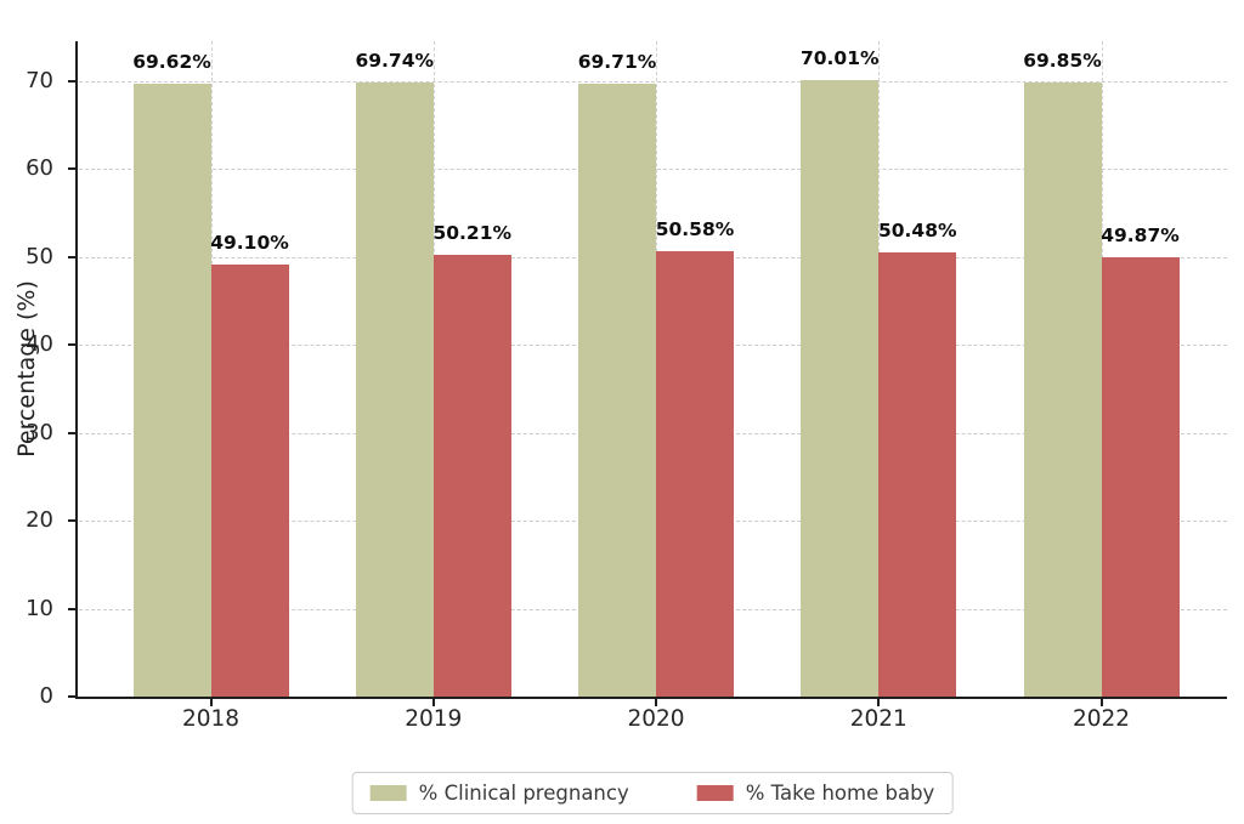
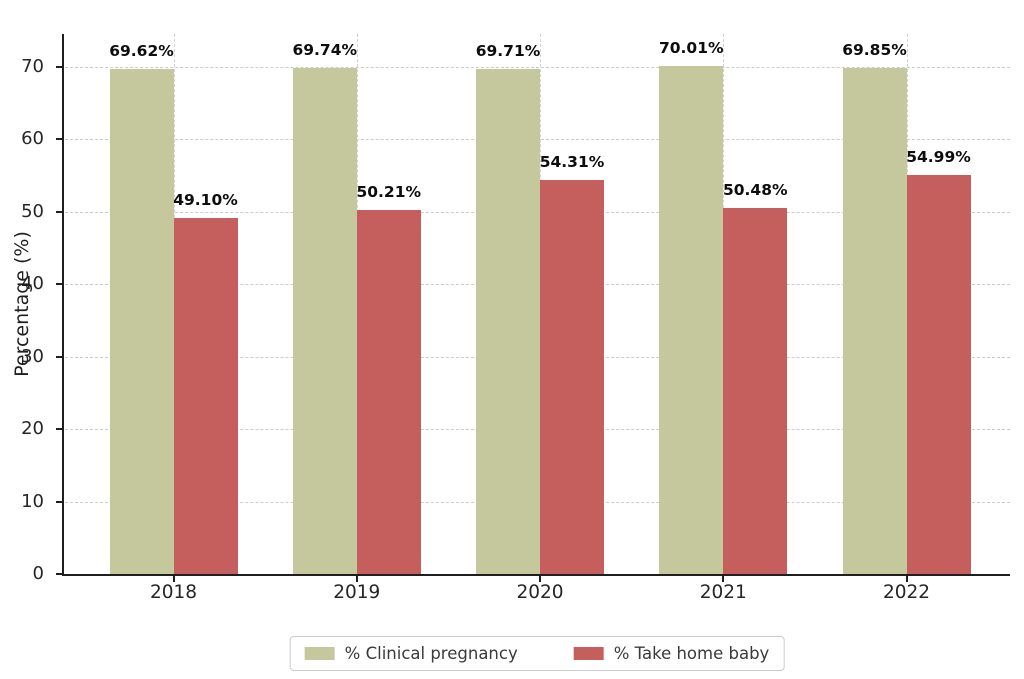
% Take home baby/2020: 50.58% -> 54.31%
% Take home baby/2022: 49.87% -> 54.99%
